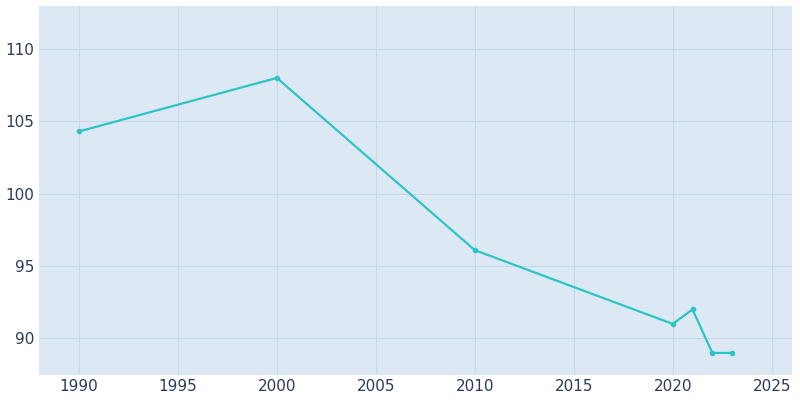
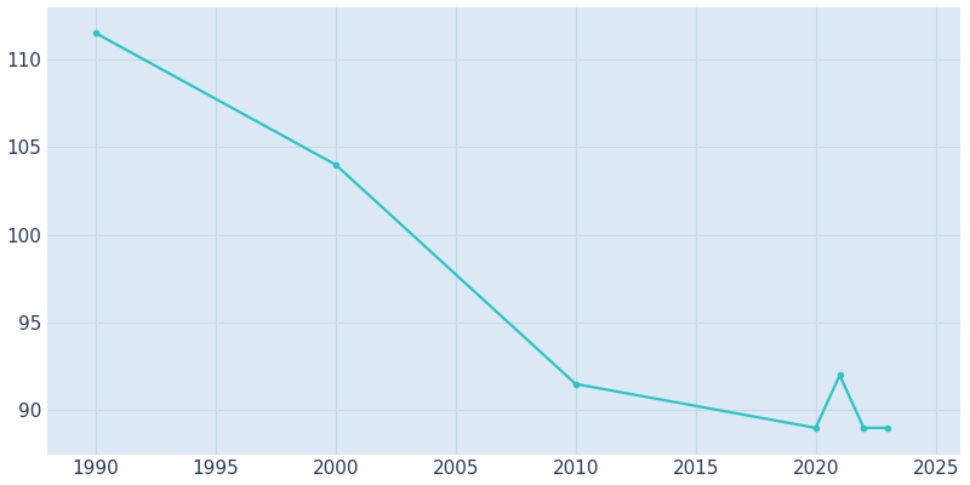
1990: 104.3 -> 111.5
2000: 108.0 -> 104.0
2010: 96.1 -> 91.5
2020: 91.0 -> 89.0
